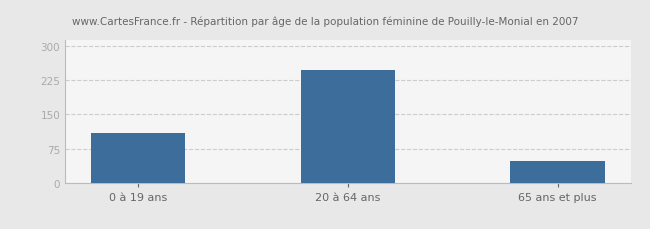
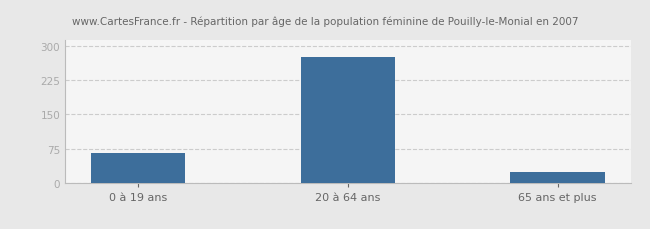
0 à 19 ans: 110 -> 65
20 à 64 ans: 248 -> 275
65 ans et plus: 48 -> 25
